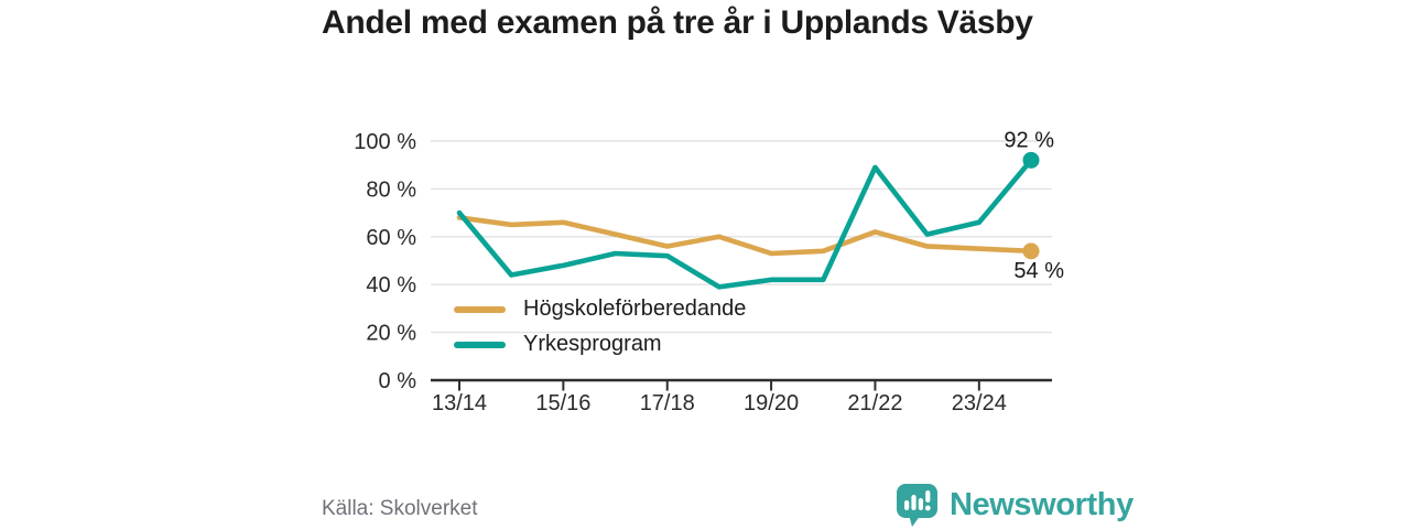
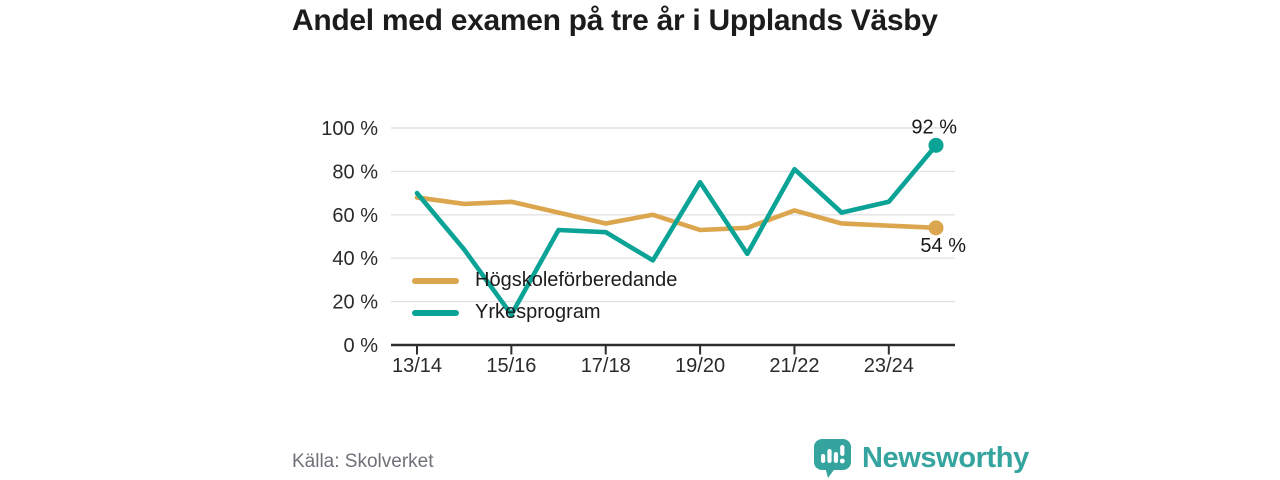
Yrkesprogram/15/16: 48% -> 14%
Yrkesprogram/19/20: 42% -> 75%
Yrkesprogram/21/22: 89% -> 81%
